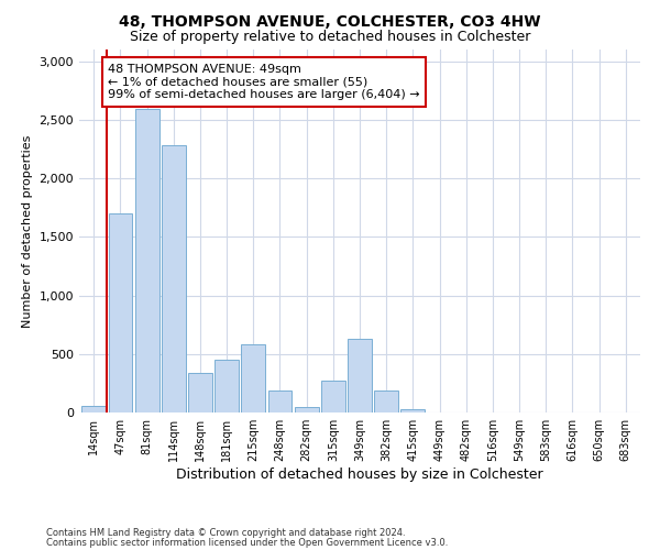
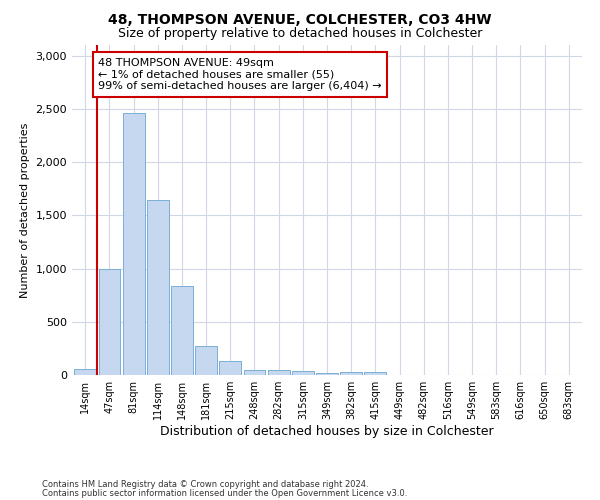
47sqm: 1,700 -> 1,000
81sqm: 2,590 -> 2,460
114sqm: 2,280 -> 1,640
148sqm: 340 -> 840
181sqm: 450 -> 280
215sqm: 580 -> 130
248sqm: 190 -> 50
315sqm: 270 -> 40
349sqm: 630 -> 20
382sqm: 190 -> 20
